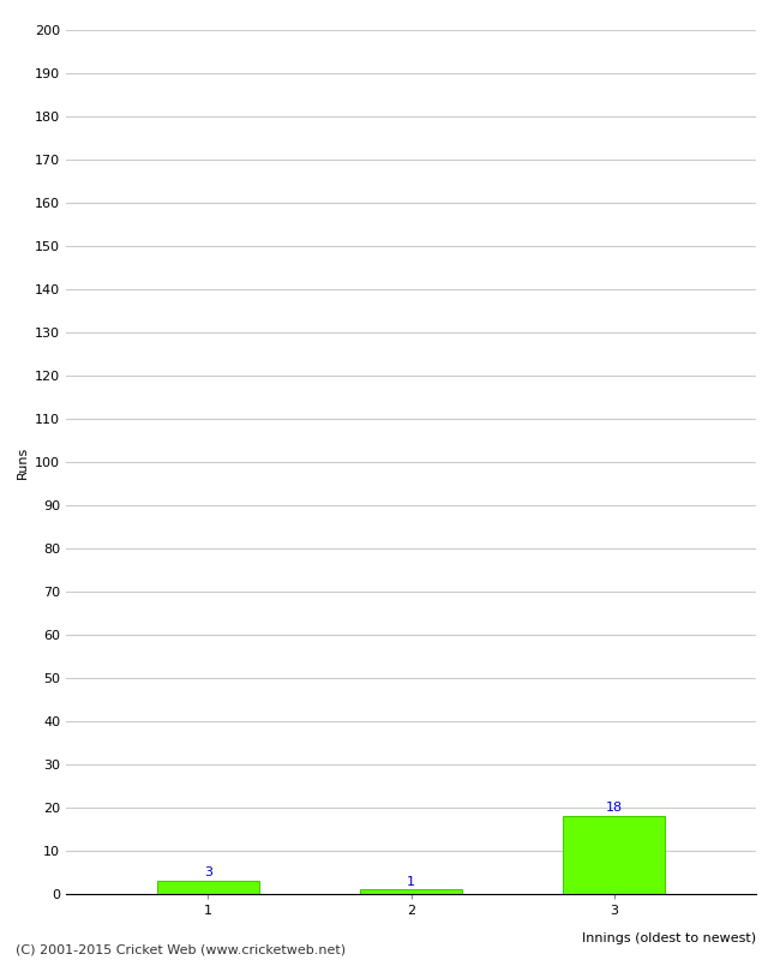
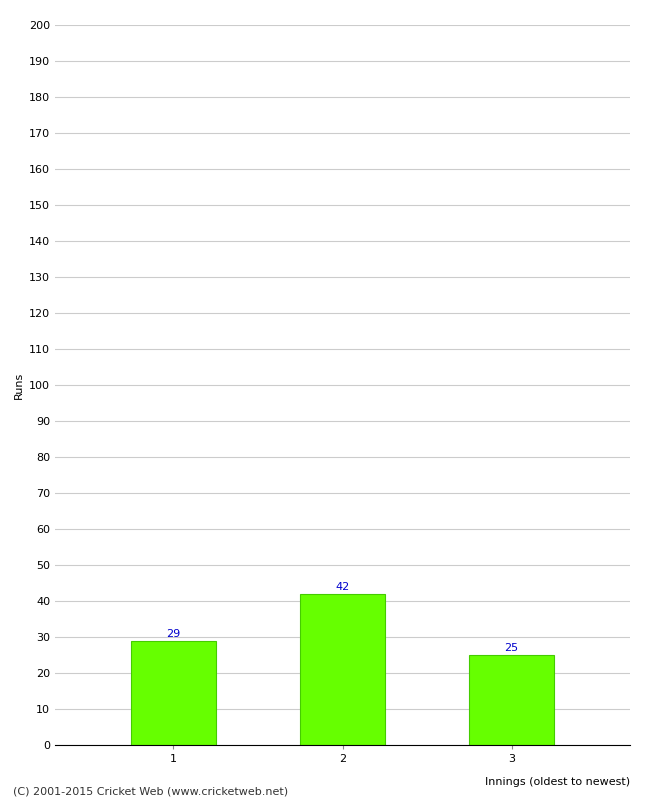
1: 3 -> 29
2: 1 -> 42
3: 18 -> 25
